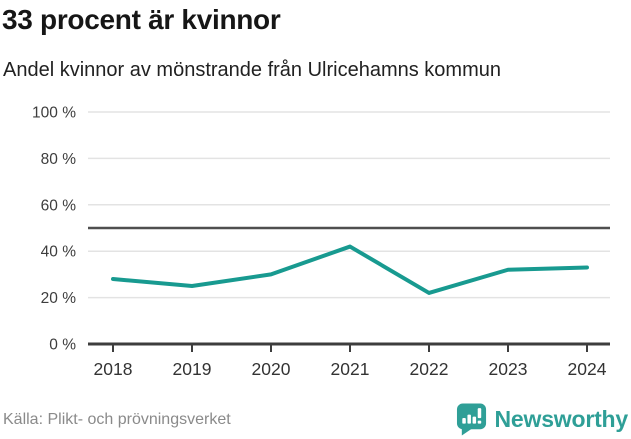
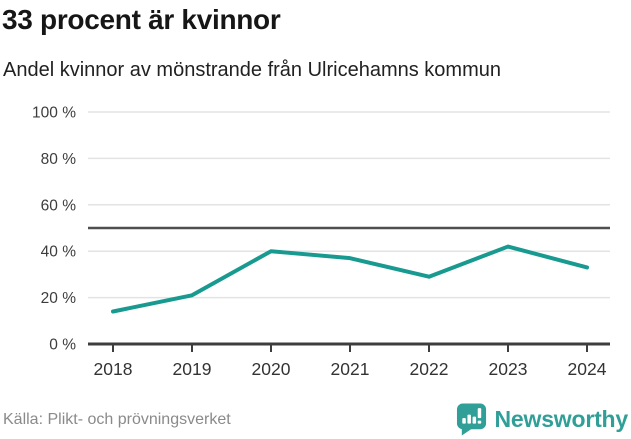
2018: 28% -> 14%
2019: 25% -> 21%
2020: 30% -> 40%
2021: 42% -> 37%
2022: 22% -> 29%
2023: 32% -> 42%
